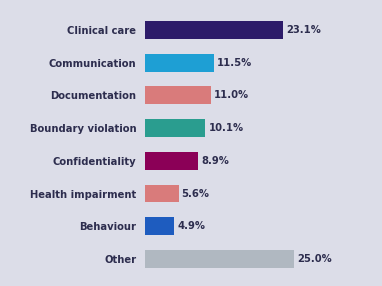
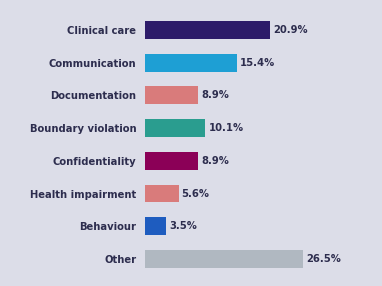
Clinical care: 23.1% -> 20.9%
Communication: 11.5% -> 15.4%
Documentation: 11.0% -> 8.9%
Behaviour: 4.9% -> 3.5%
Other: 25.0% -> 26.5%
